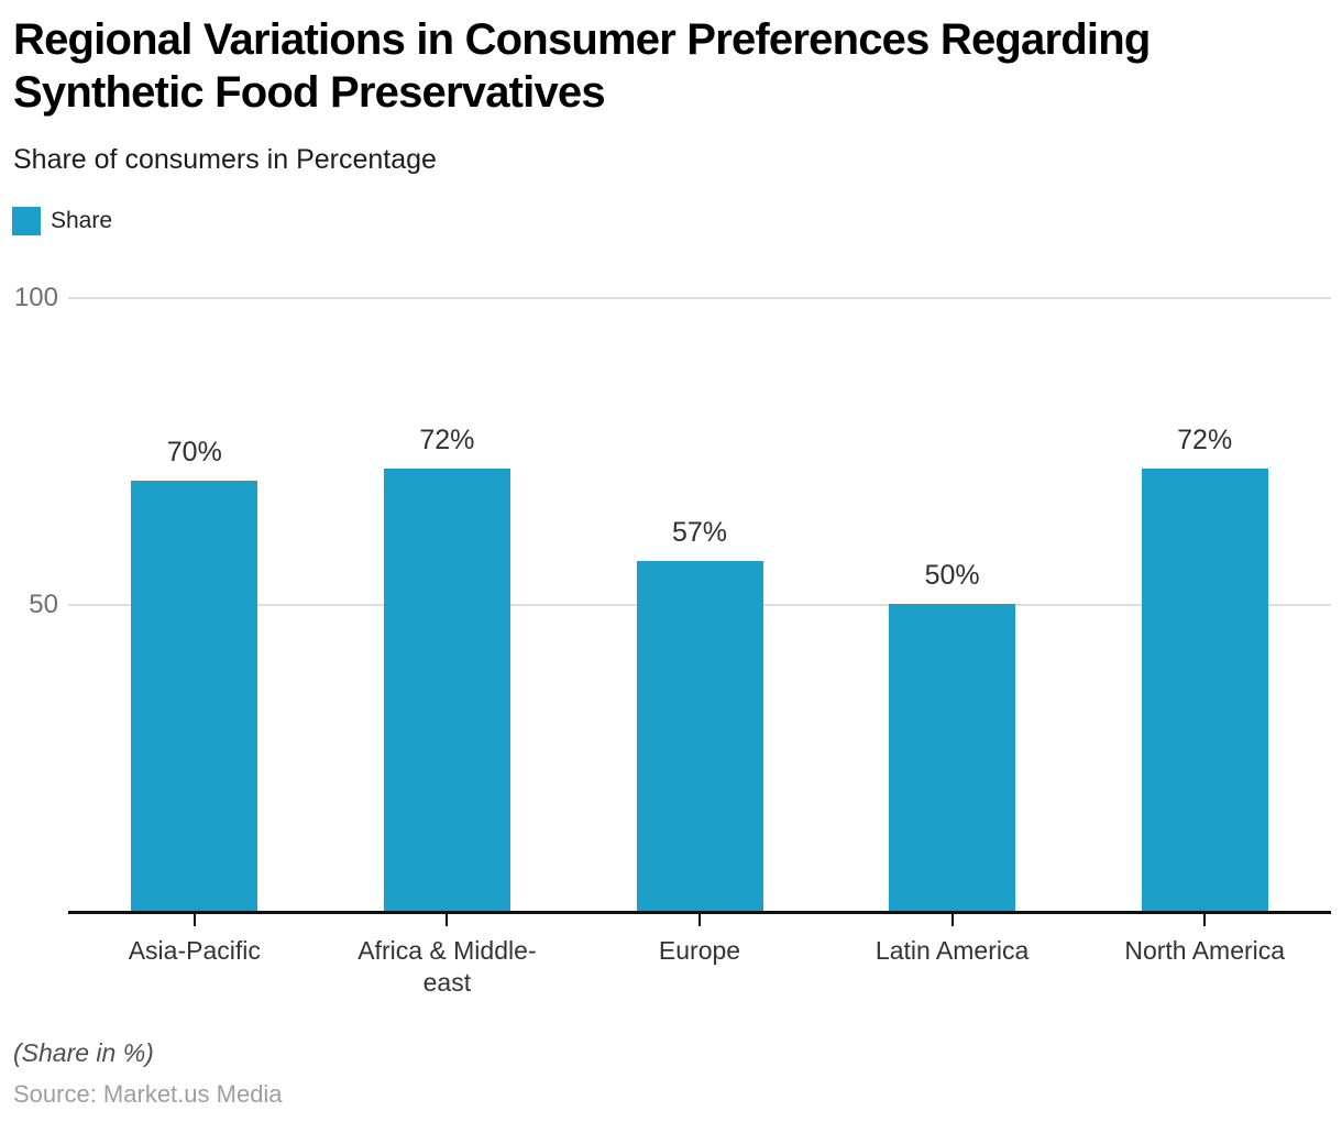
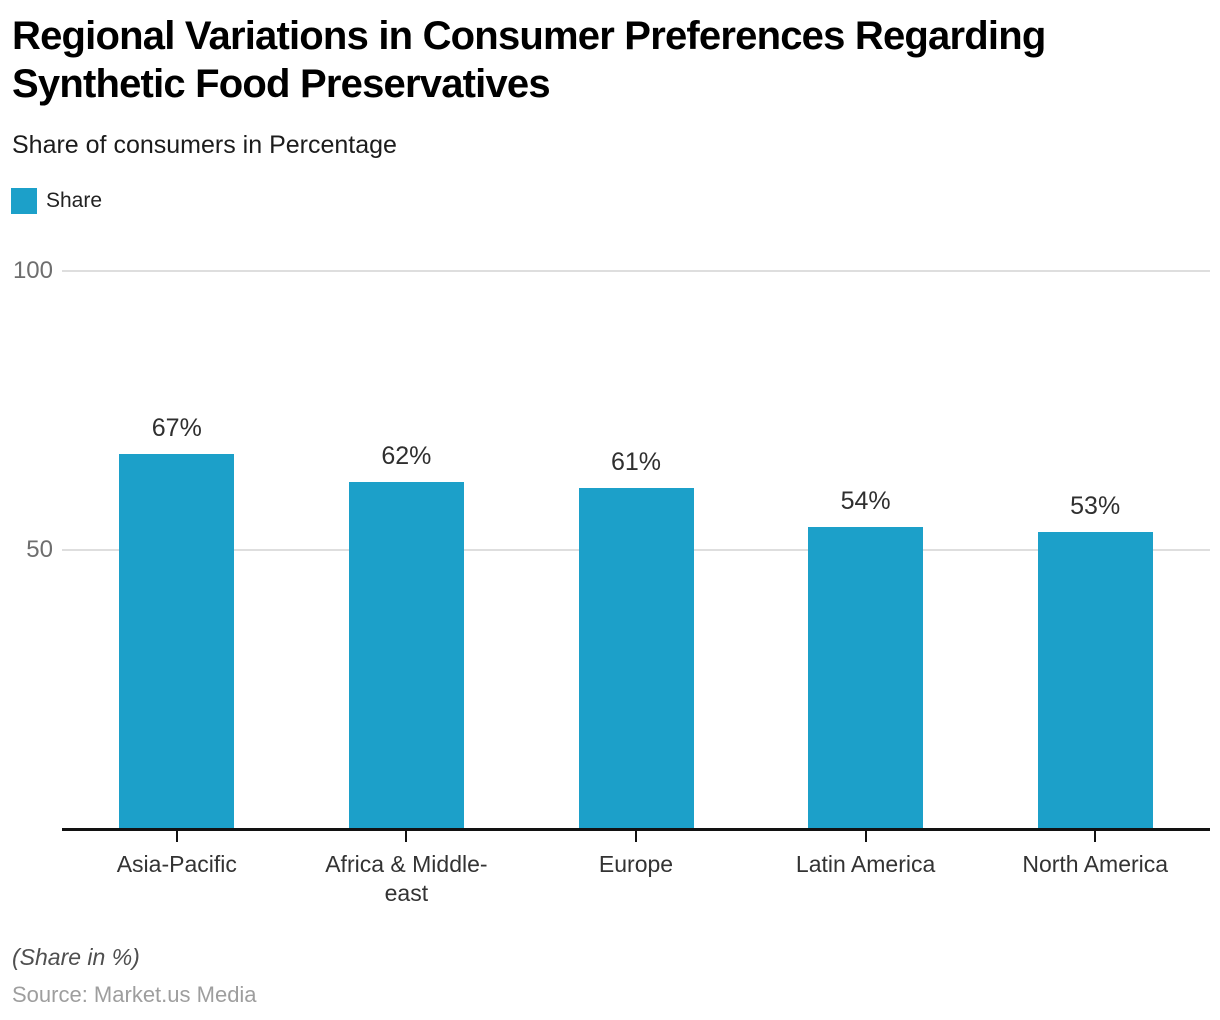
Asia-Pacific: 70% -> 67%
Africa & Middle-east: 72% -> 62%
Europe: 57% -> 61%
Latin America: 50% -> 54%
North America: 72% -> 53%
